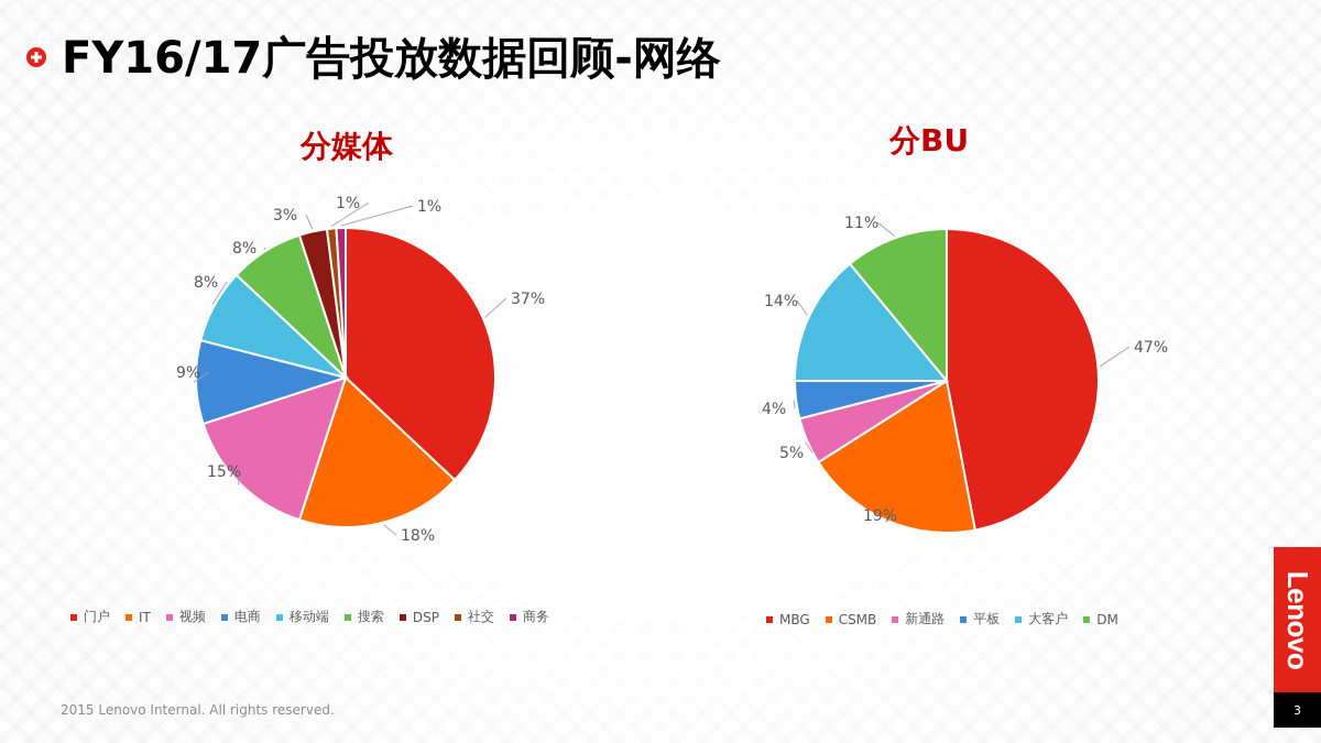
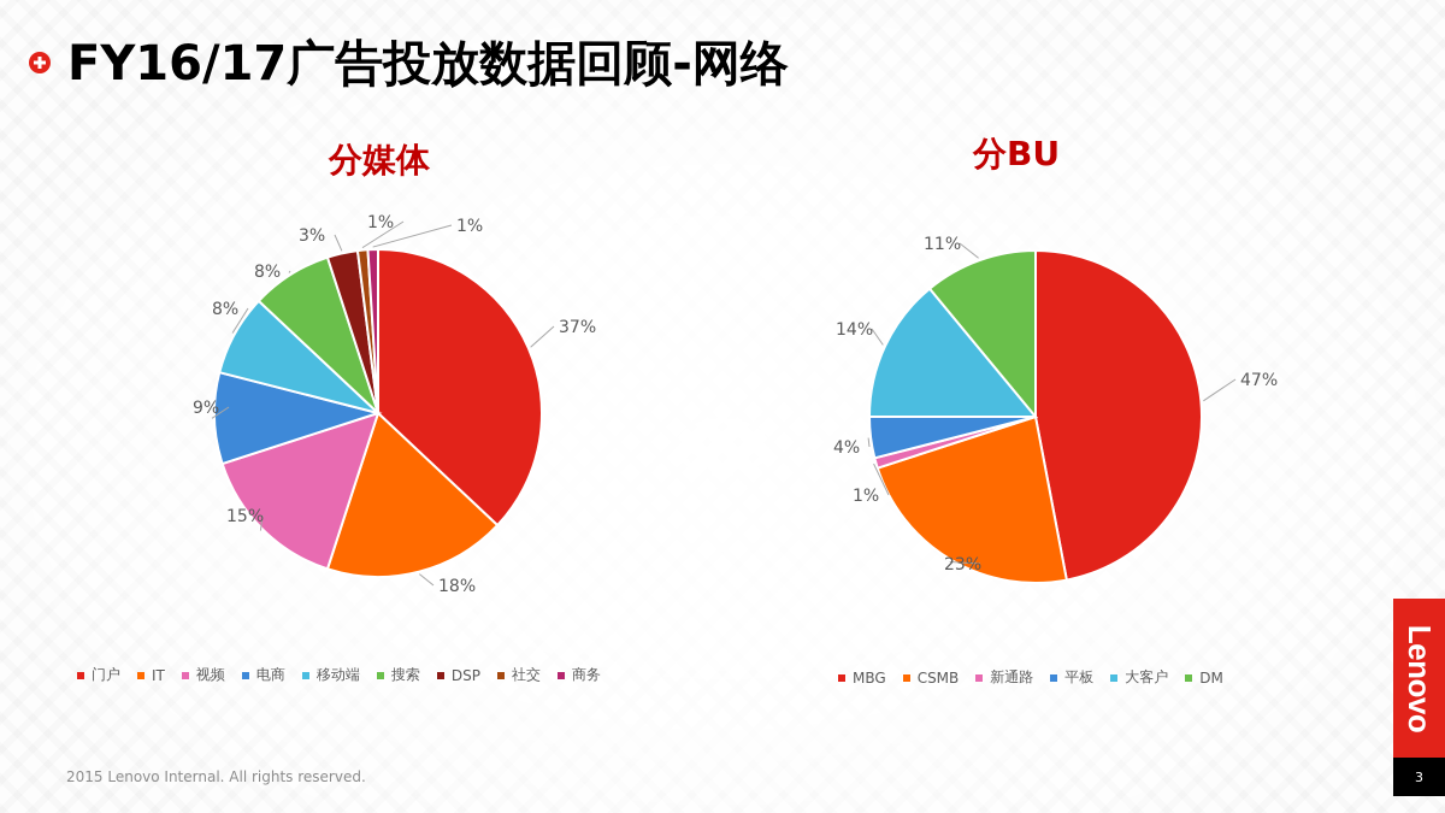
分BU/CSMB: 19% -> 23%
分BU/新通路: 5% -> 1%
